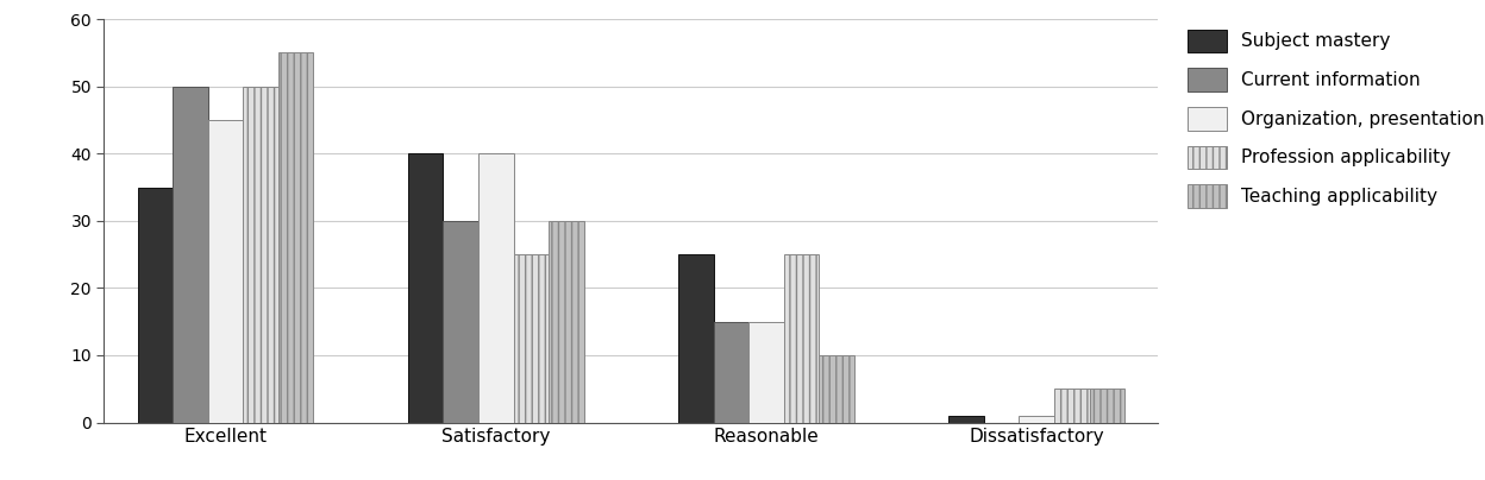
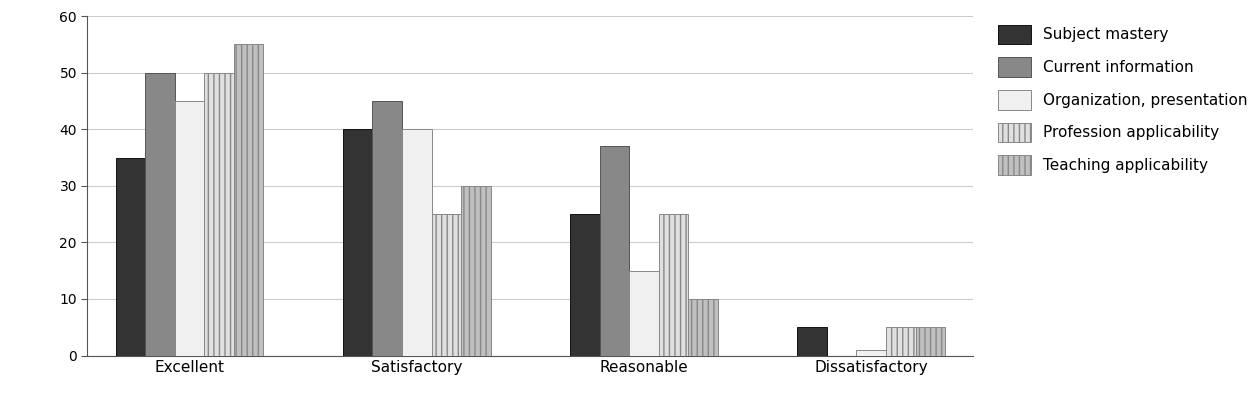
Current information/Satisfactory: 30 -> 45
Current information/Reasonable: 15 -> 37
Subject mastery/Dissatisfactory: 1 -> 5
